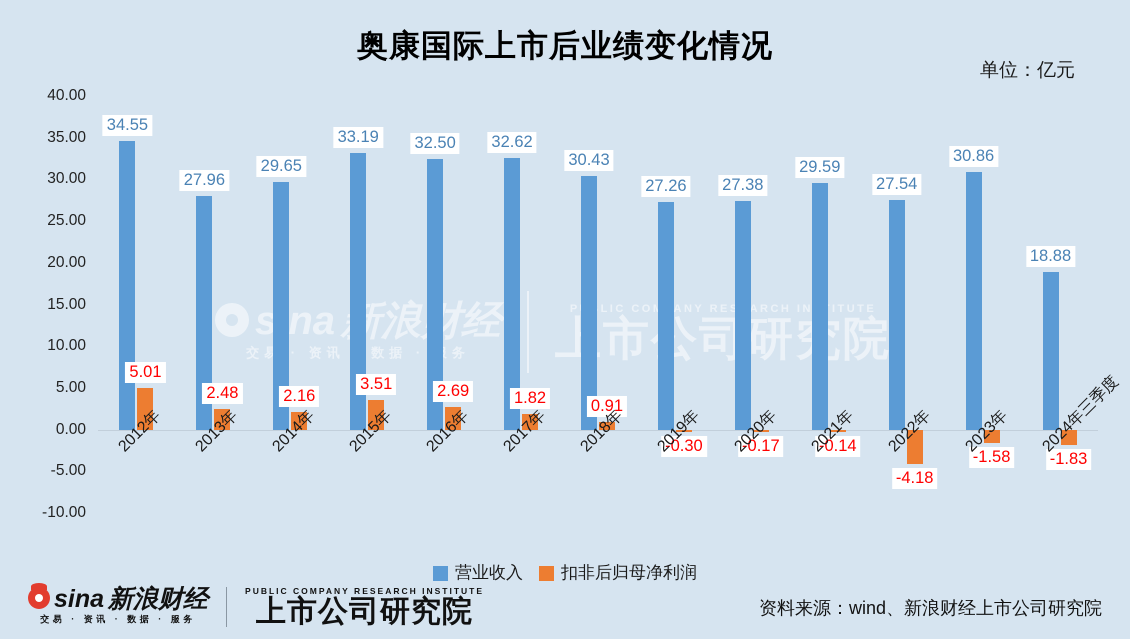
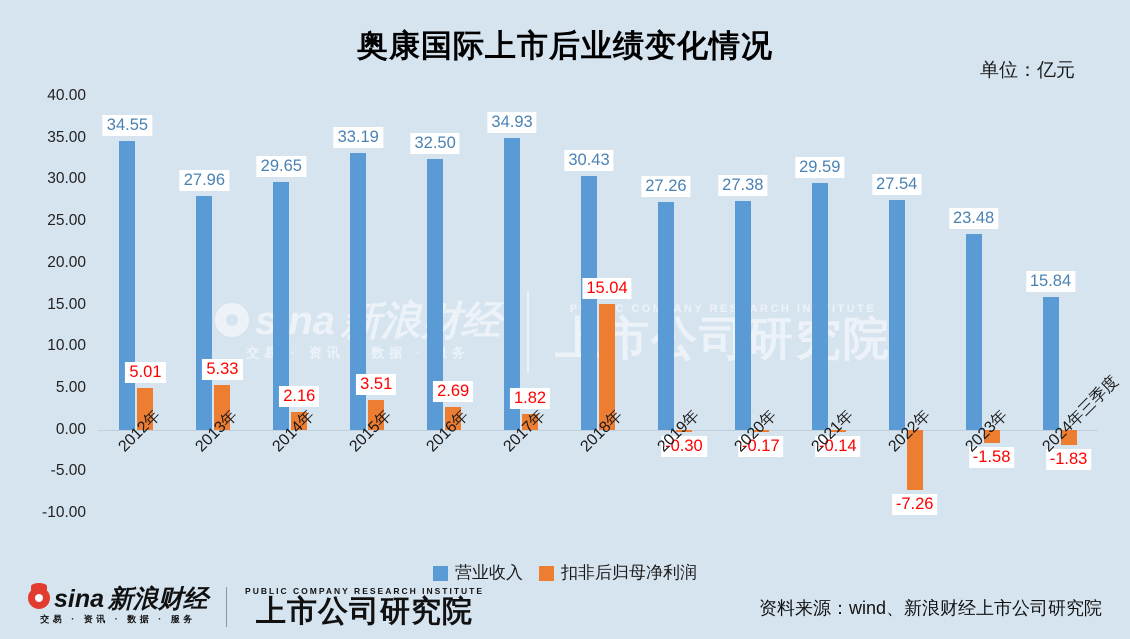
扣非后归母净利润/2013年: 2.48 -> 5.33
营业收入/2017年: 32.62 -> 34.93
扣非后归母净利润/2018年: 0.91 -> 15.04
扣非后归母净利润/2022年: -4.18 -> -7.26
营业收入/2023年: 30.86 -> 23.48
营业收入/2024年三季度: 18.88 -> 15.84
